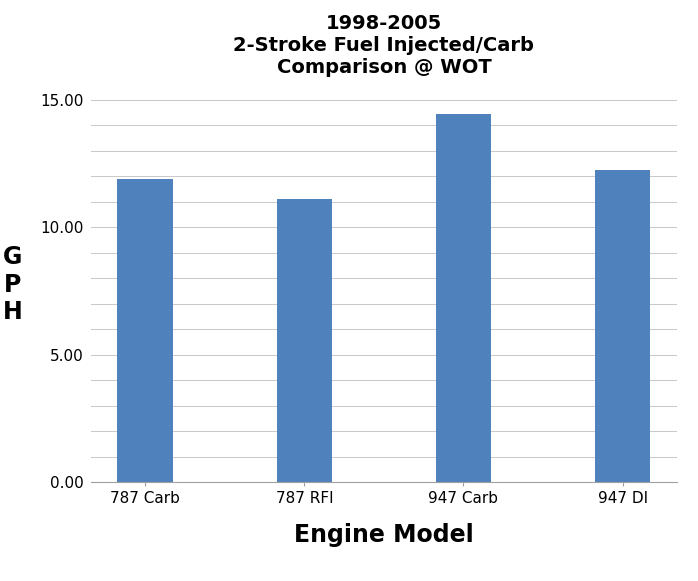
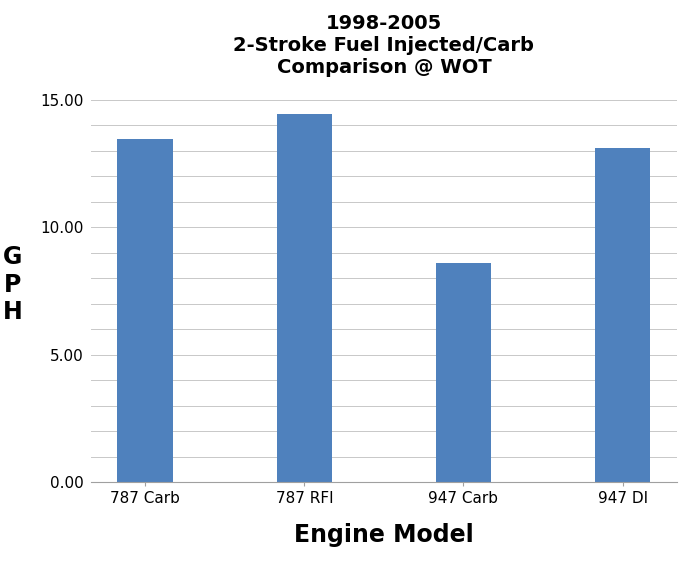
787 Carb: 11.90 -> 13.45
787 RFI: 11.10 -> 14.45
947 Carb: 14.45 -> 8.60
947 DI: 12.25 -> 13.10
